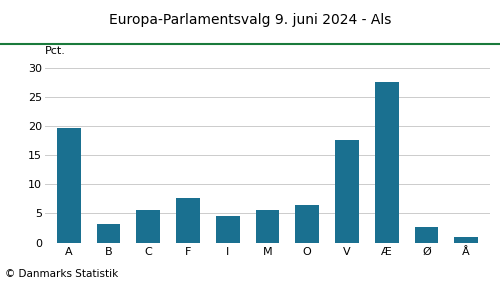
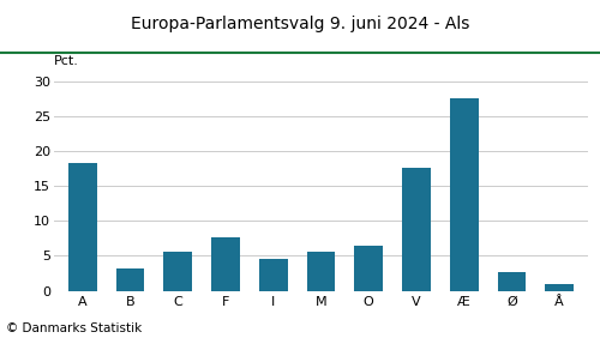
A: 19.7 -> 18.4
